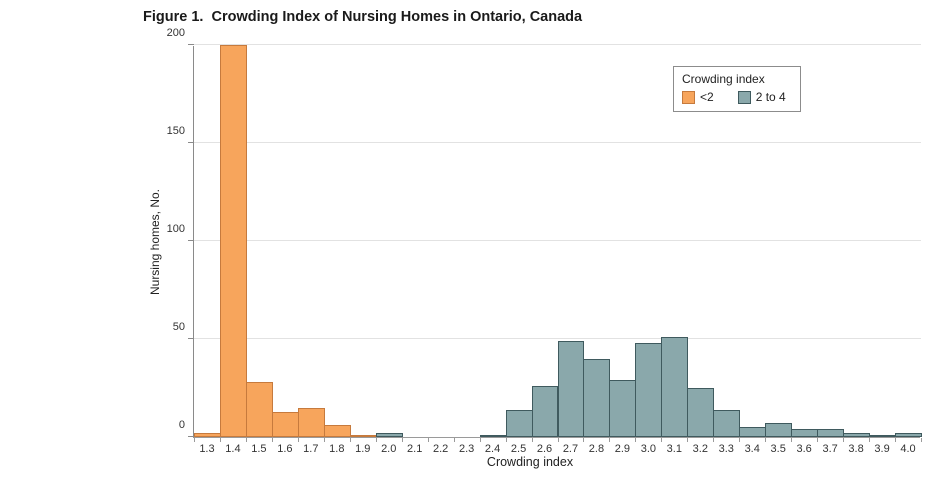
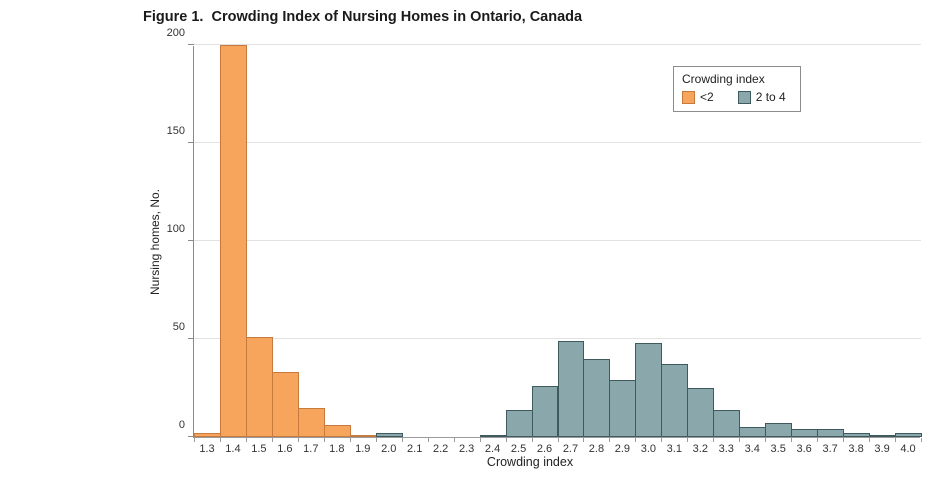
<2/1.5: 28 -> 51
<2/1.6: 13 -> 33
2 to 4/3.1: 51 -> 37
